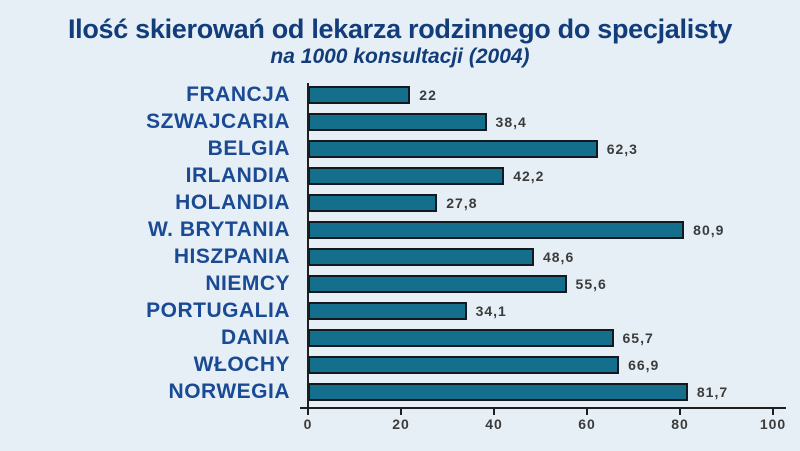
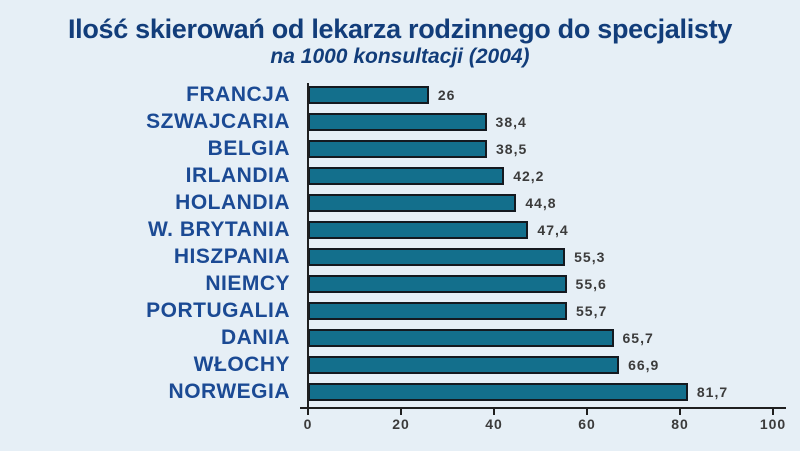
FRANCJA: 22 -> 26
BELGIA: 62,3 -> 38,5
HOLANDIA: 27,8 -> 44,8
W. BRYTANIA: 80,9 -> 47,4
HISZPANIA: 48,6 -> 55,3
PORTUGALIA: 34,1 -> 55,7
